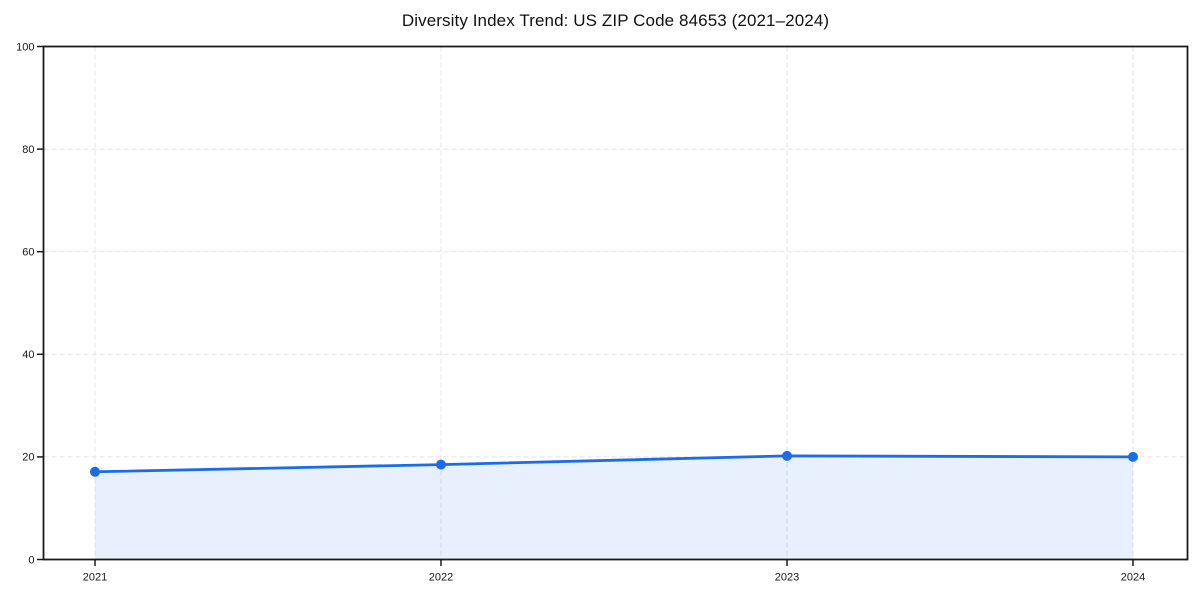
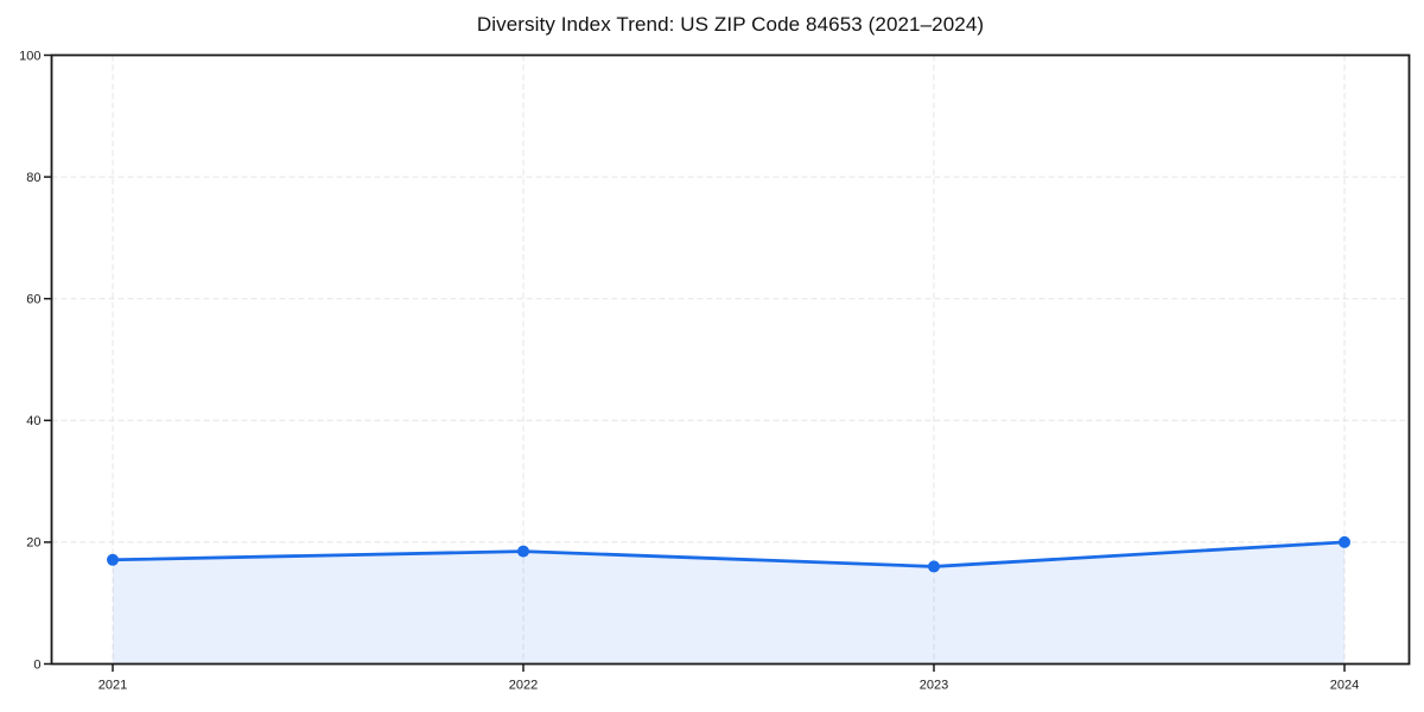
2023: 20 -> 16
